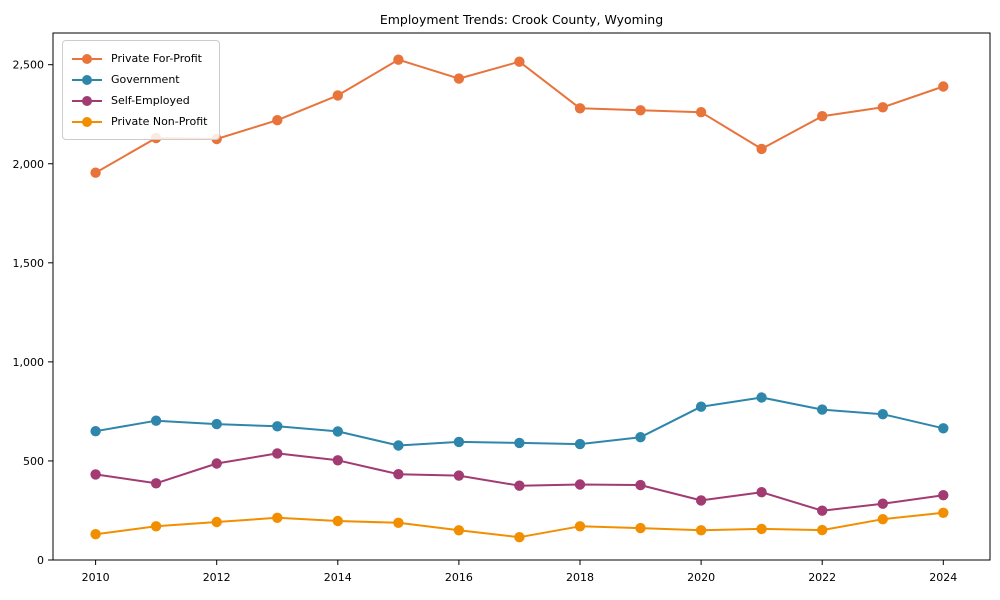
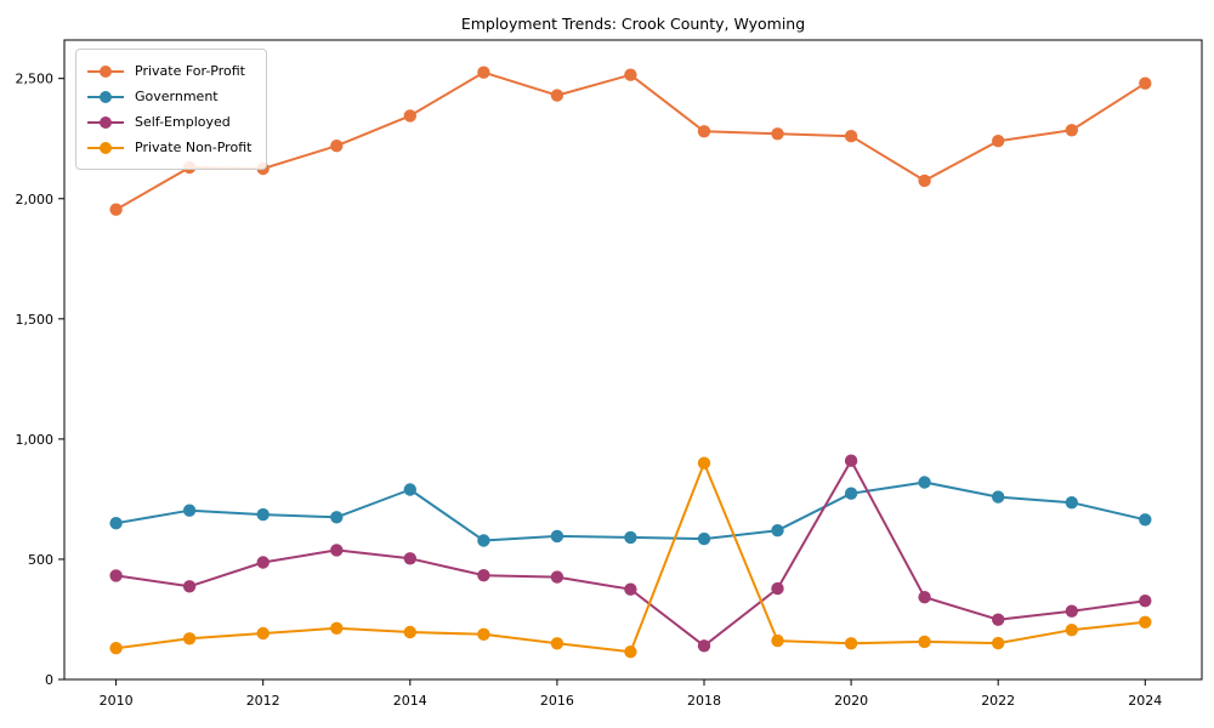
Government/2014: 650 -> 790
Self-Employed/2018: 380 -> 140
Private Non-Profit/2018: 170 -> 900
Self-Employed/2020: 300 -> 910
Private For-Profit/2024: 2390 -> 2480
